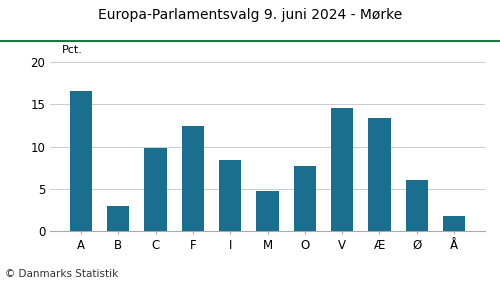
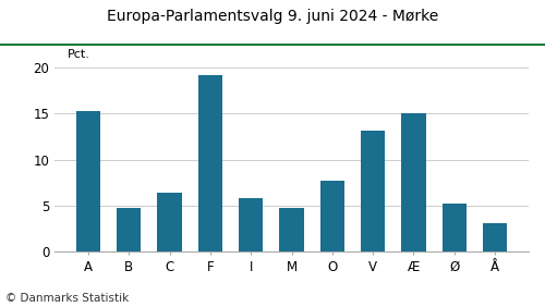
A: 16.6 -> 15.3
B: 3.0 -> 4.7
C: 9.8 -> 6.4
F: 12.4 -> 19.2
I: 8.4 -> 5.8
V: 14.6 -> 13.1
Æ: 13.4 -> 15.0
Ø: 6.0 -> 5.2
Å: 1.8 -> 3.1
